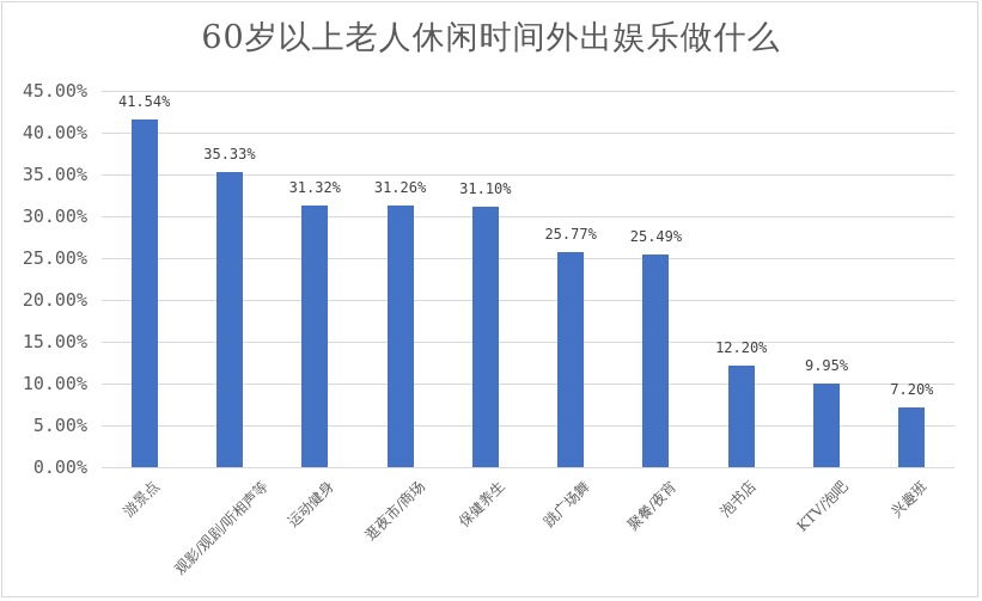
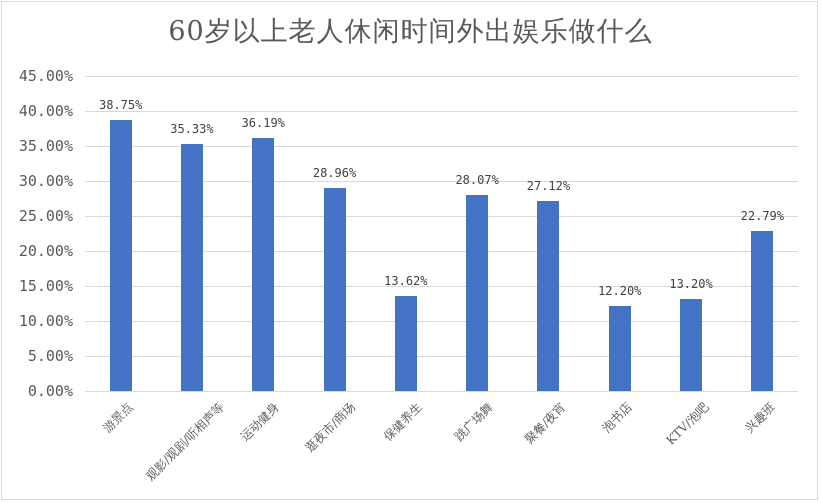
游景点: 41.54% -> 38.75%
运动健身: 31.32% -> 36.19%
逛夜市/商场: 31.26% -> 28.96%
保健养生: 31.10% -> 13.62%
跳广场舞: 25.77% -> 28.07%
聚餐/夜宵: 25.49% -> 27.12%
KTV/泡吧: 9.95% -> 13.20%
兴趣班: 7.20% -> 22.79%
